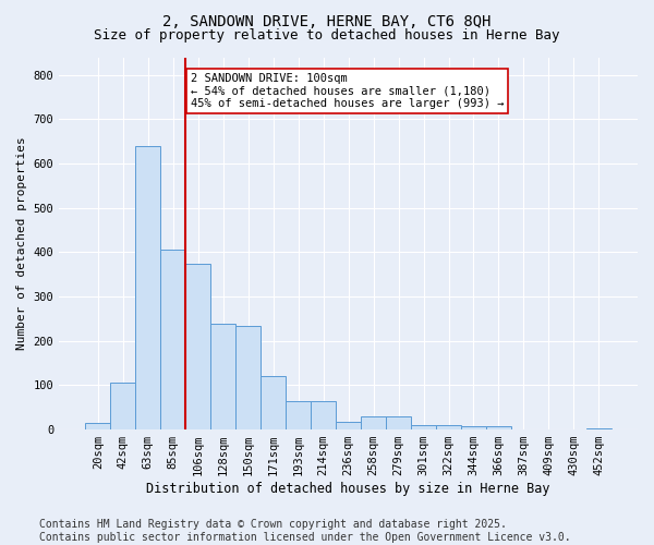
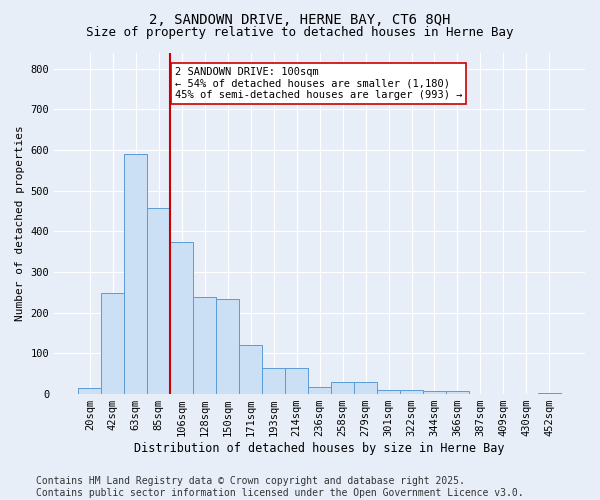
42sqm: 105 -> 248
63sqm: 640 -> 590
85sqm: 405 -> 458
